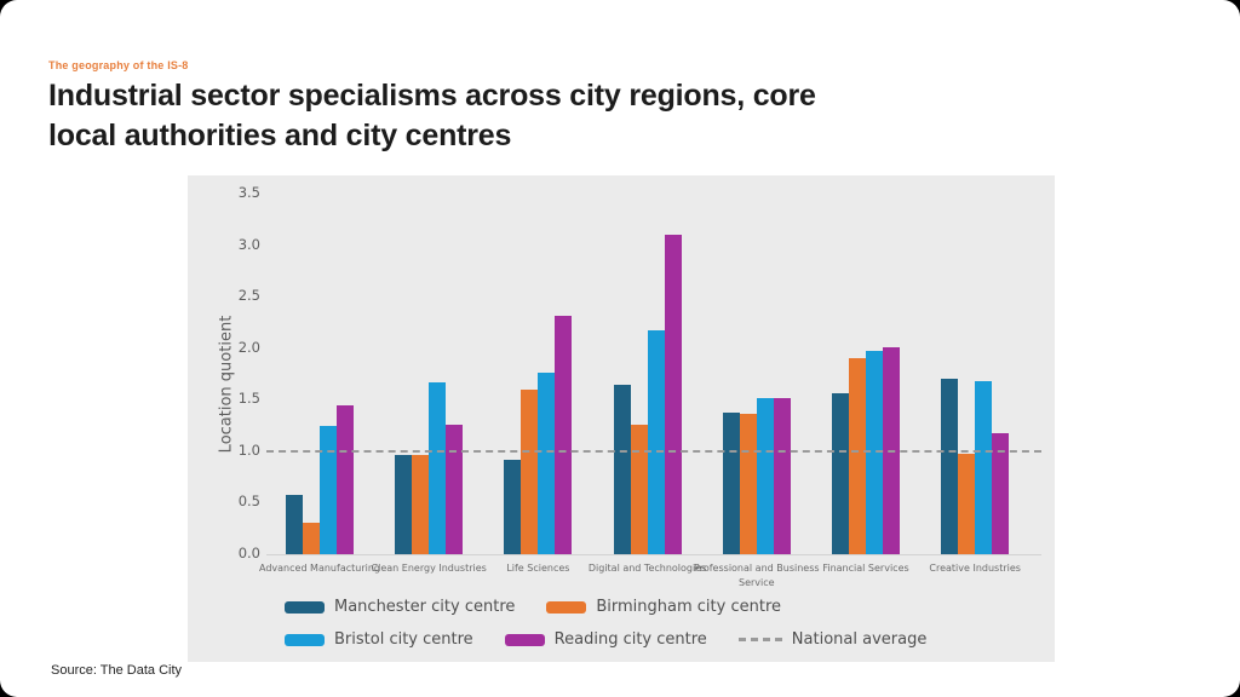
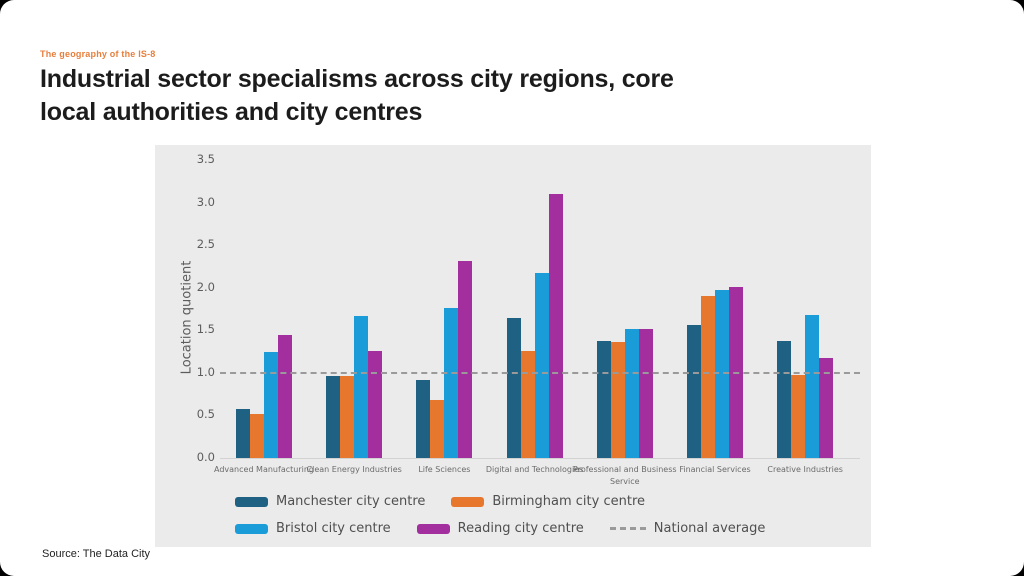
Birmingham city centre/Advanced Manufacturing: 0.3 -> 0.5
Birmingham city centre/Life Sciences: 1.6 -> 0.7
Manchester city centre/Creative Industries: 1.7 -> 1.4
